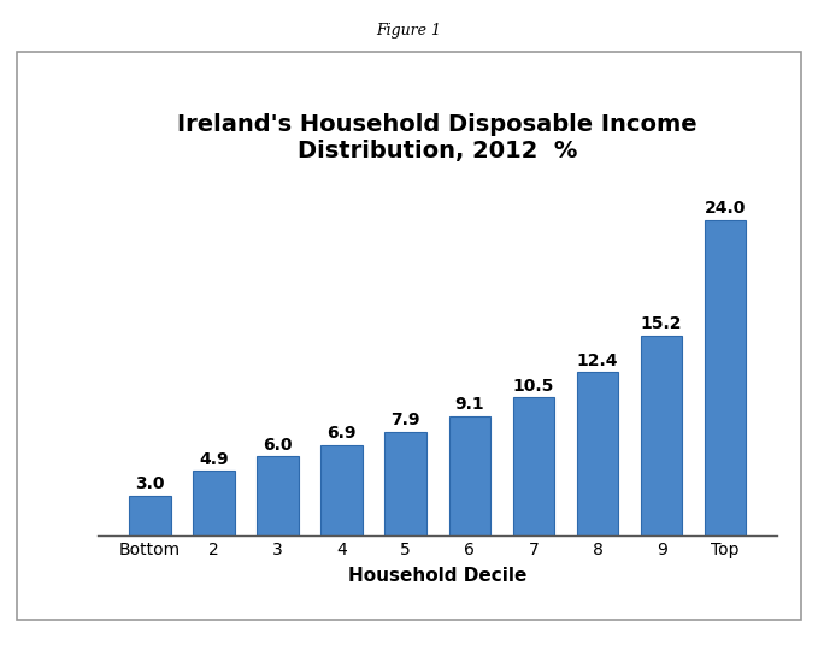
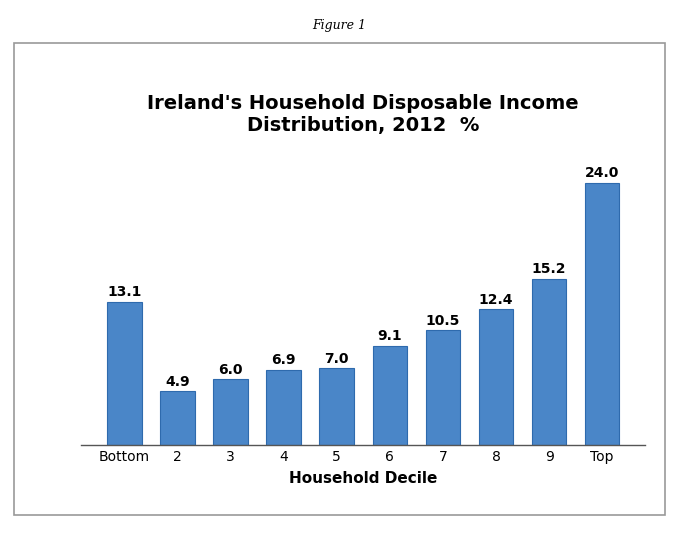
Bottom: 3.0 -> 13.1
5: 7.9 -> 7.0
